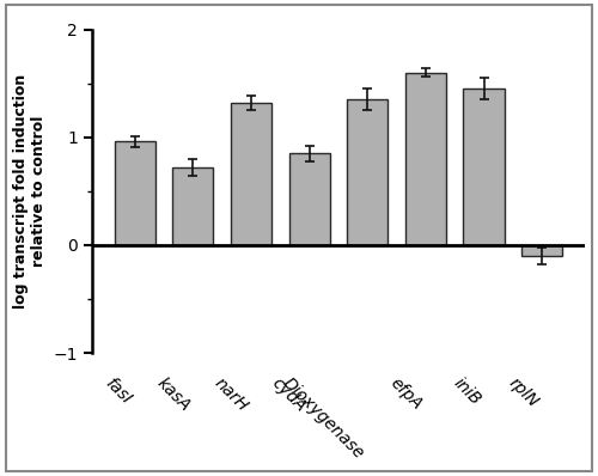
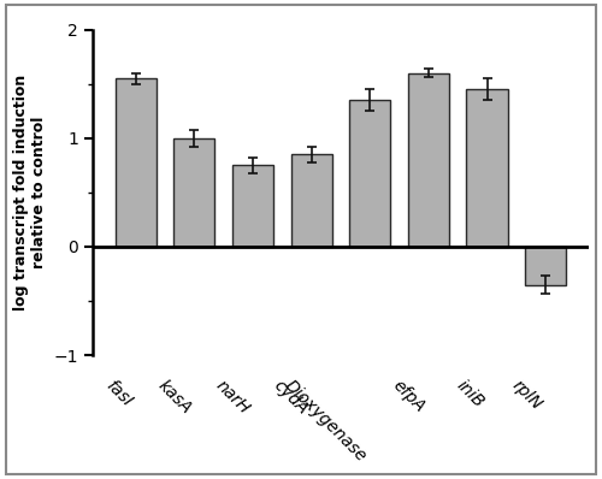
fasI: 0.96 -> 1.55
kasA: 0.72 -> 1.00
narH: 1.32 -> 0.75
rplN: -0.10 -> -0.35
